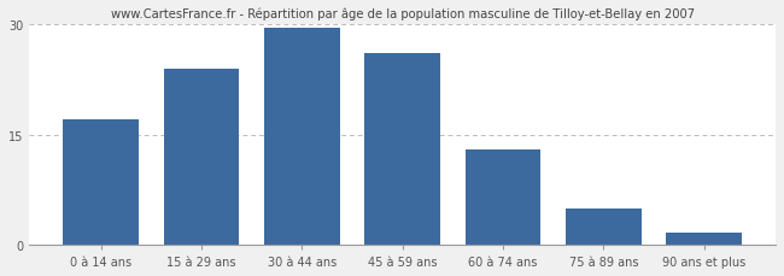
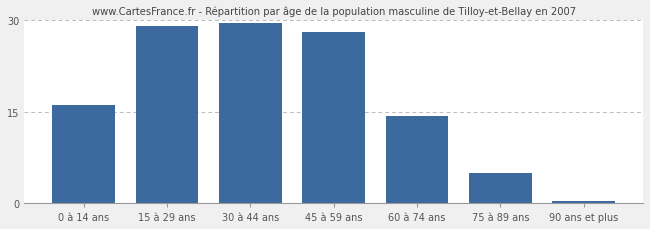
0 à 14 ans: 17.0 -> 16.0
15 à 29 ans: 24.0 -> 29.0
45 à 59 ans: 26.0 -> 28.0
60 à 74 ans: 13.0 -> 14.3
90 ans et plus: 1.6 -> 0.3
